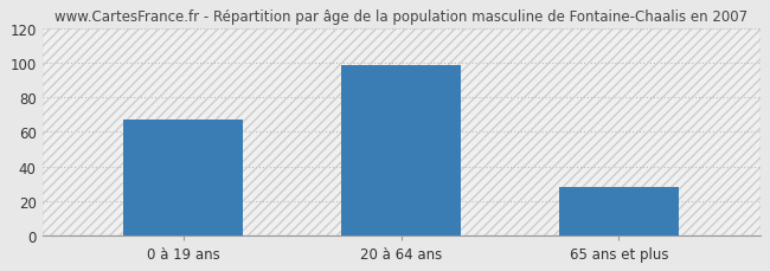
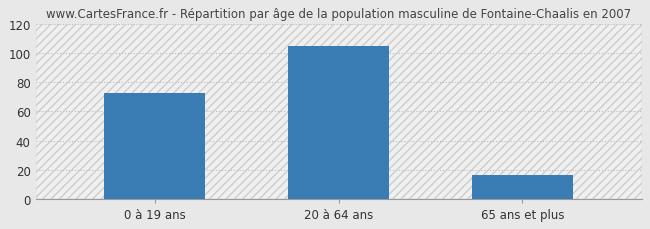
0 à 19 ans: 67 -> 73
20 à 64 ans: 99 -> 105
65 ans et plus: 28 -> 16
